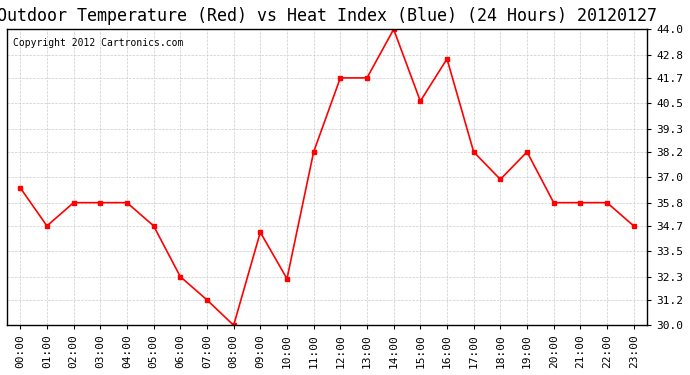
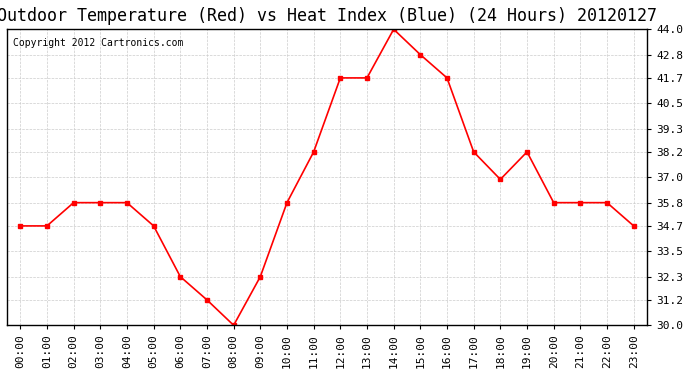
00:00: 36.5 -> 34.7
09:00: 34.4 -> 32.3
10:00: 32.2 -> 35.8
15:00: 40.6 -> 42.8
16:00: 42.6 -> 41.7
